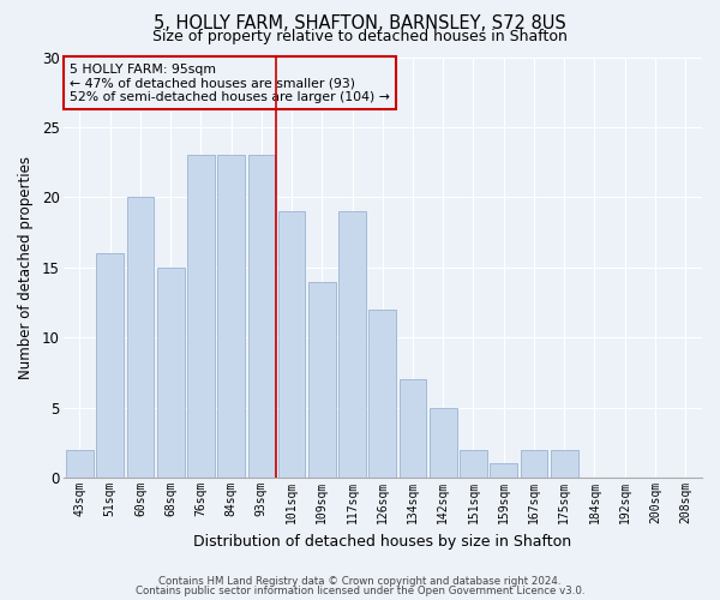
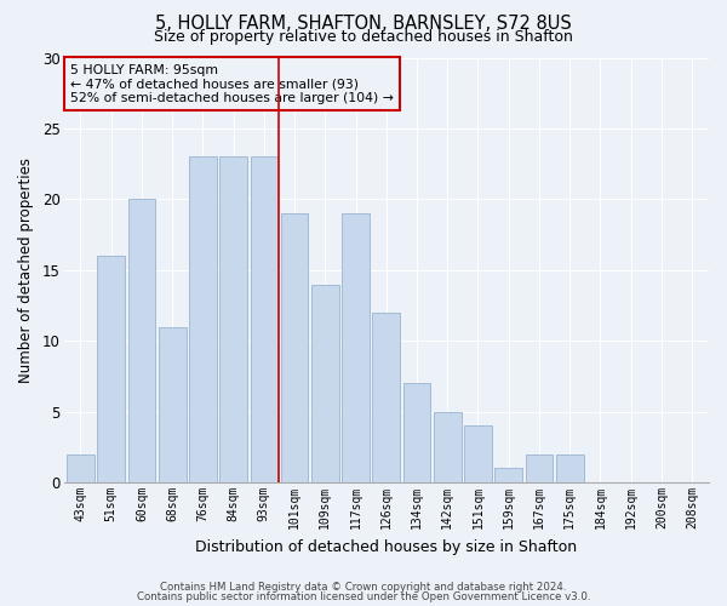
68sqm: 15 -> 11
151sqm: 2 -> 4
